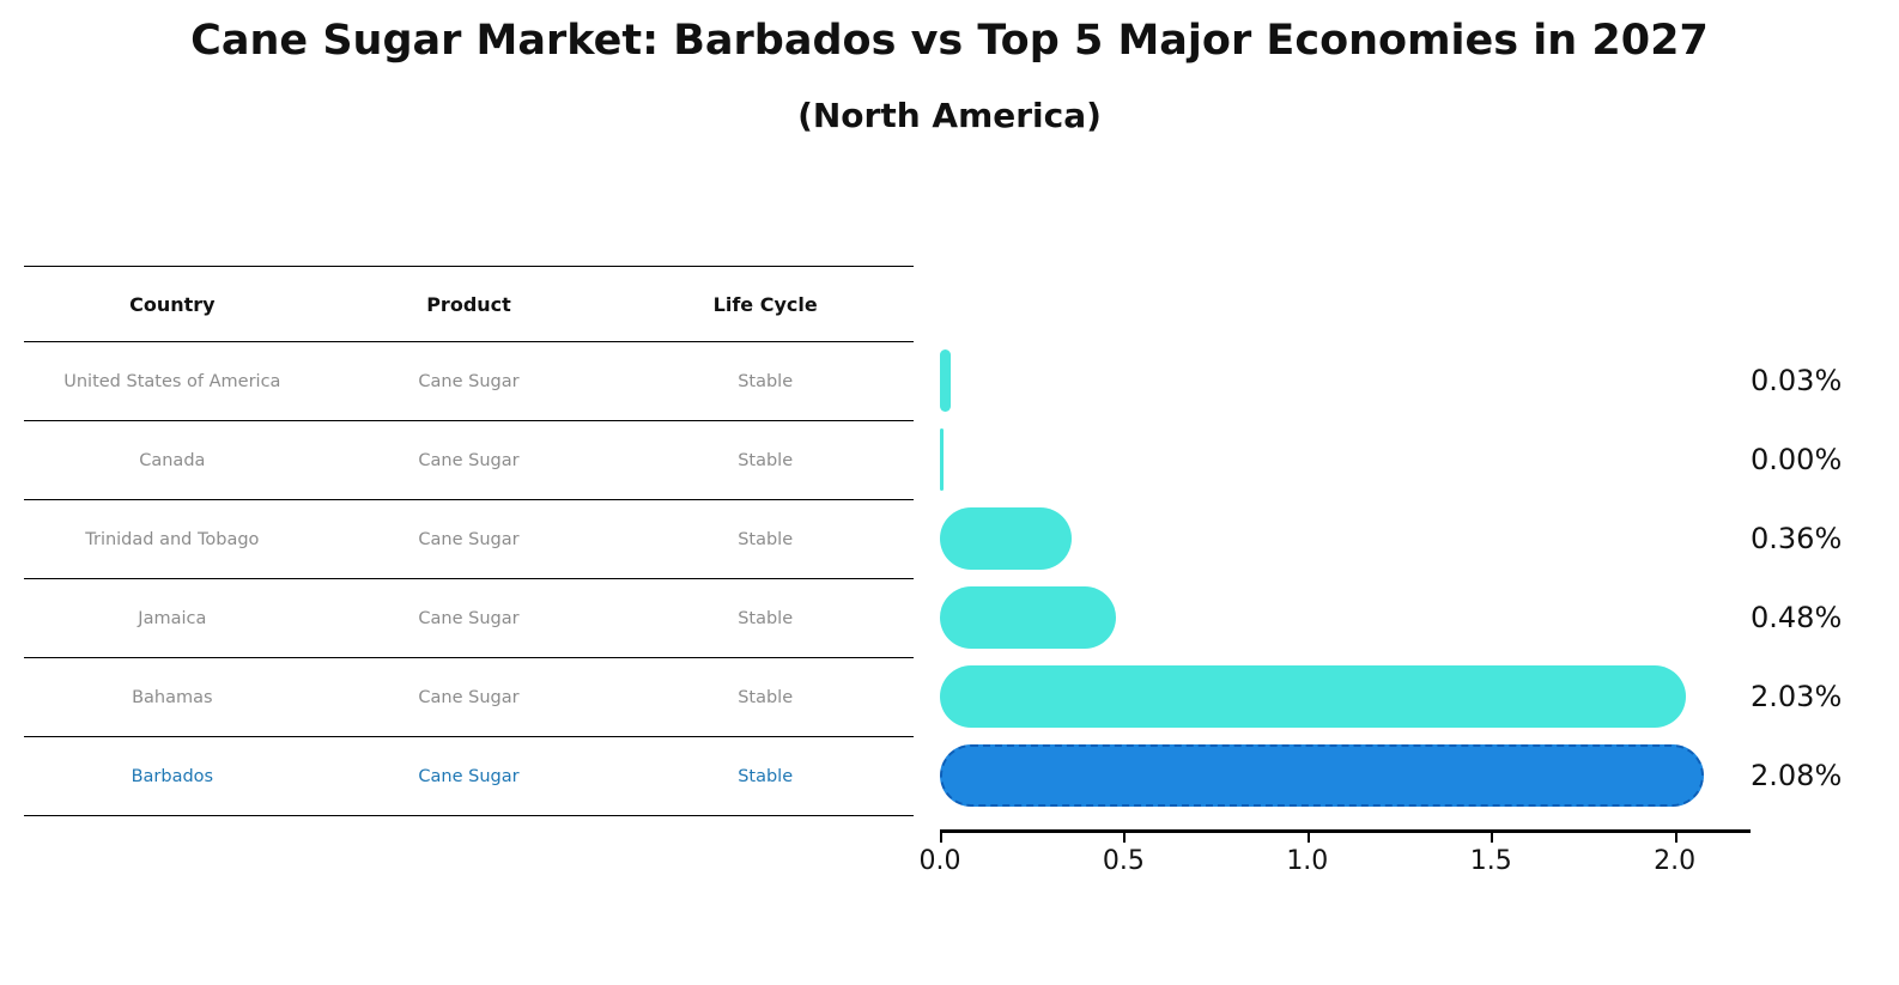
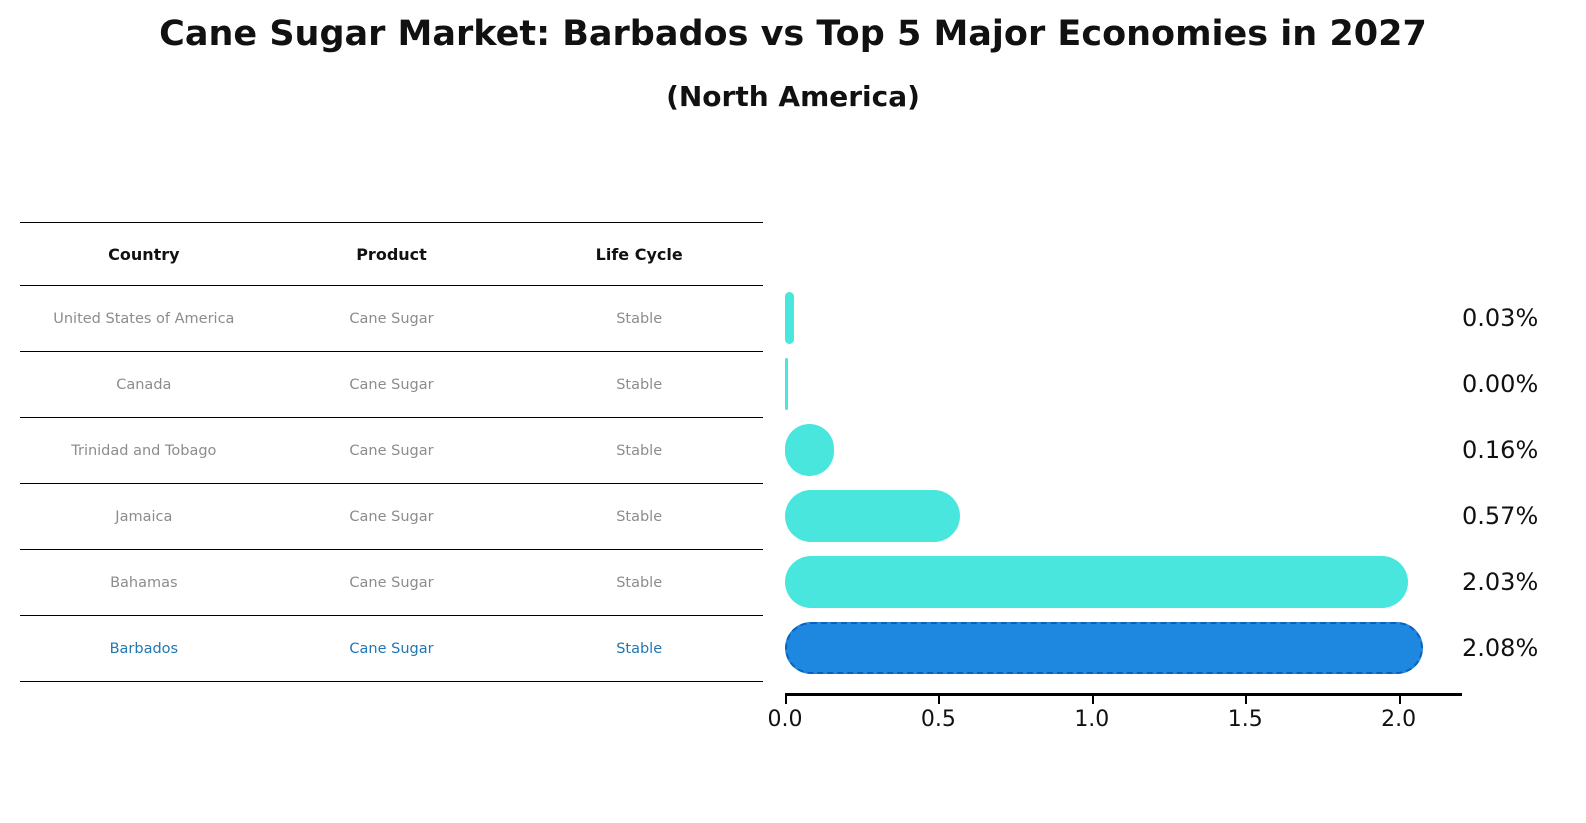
Trinidad and Tobago: 0.36% -> 0.16%
Jamaica: 0.48% -> 0.57%
